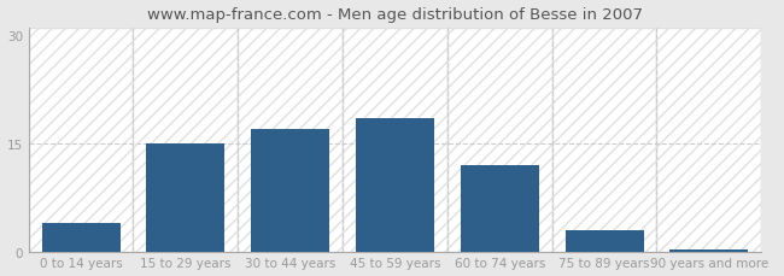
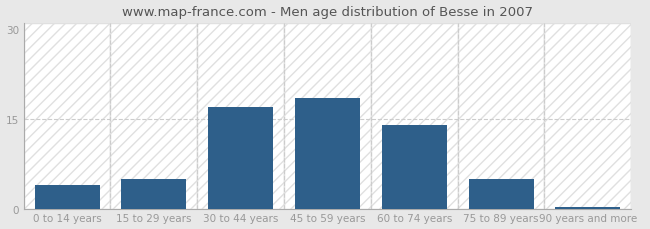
15 to 29 years: 15.0 -> 5.0
60 to 74 years: 12.0 -> 14.0
75 to 89 years: 3.0 -> 5.0
